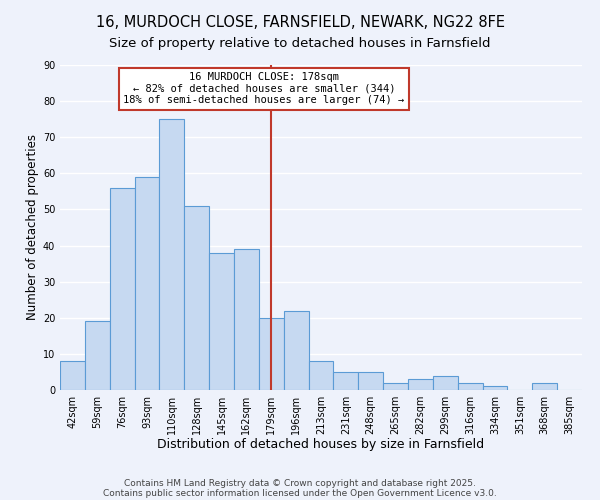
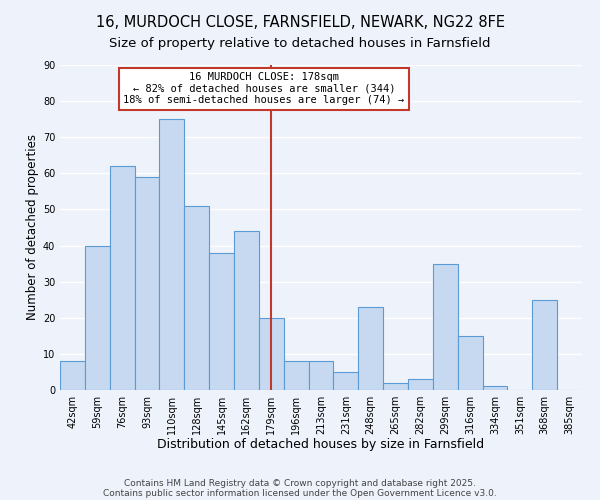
59sqm: 19 -> 40
76sqm: 56 -> 62
162sqm: 39 -> 44
196sqm: 22 -> 8
248sqm: 5 -> 23
299sqm: 4 -> 35
316sqm: 2 -> 15
368sqm: 2 -> 25
